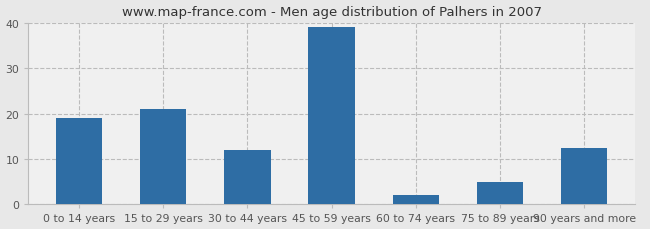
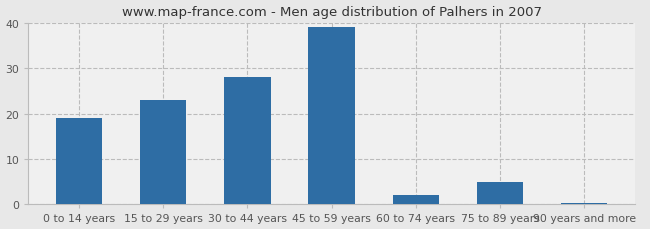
15 to 29 years: 21.0 -> 23.0
30 to 44 years: 12.0 -> 28.0
90 years and more: 12.5 -> 0.4
